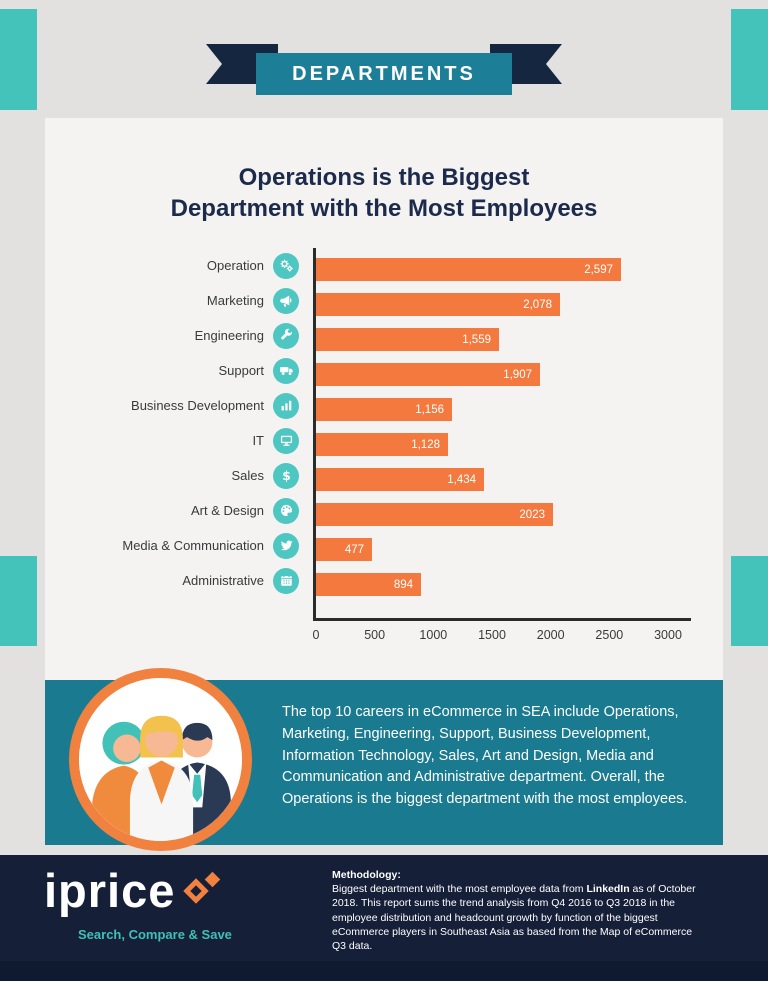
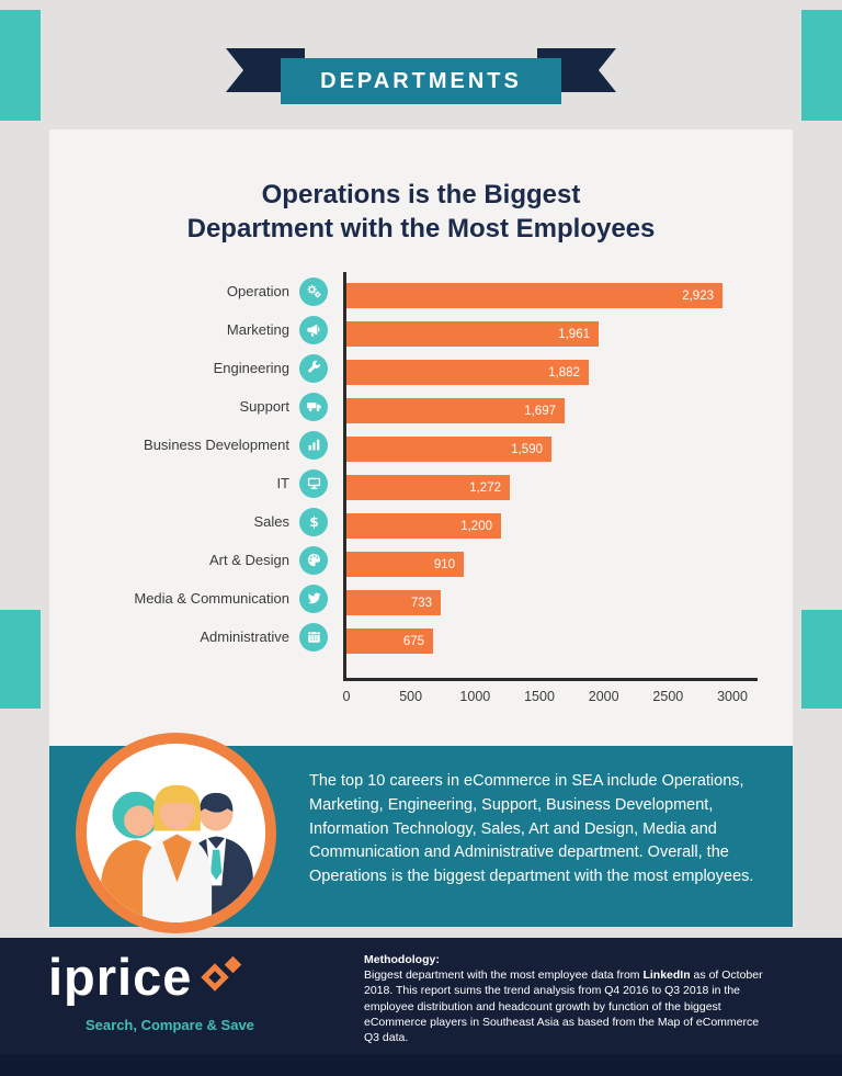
Operation: 2,597 -> 2,923
Marketing: 2,078 -> 1,961
Engineering: 1,559 -> 1,882
Support: 1,907 -> 1,697
Business Development: 1,156 -> 1,590
IT: 1,128 -> 1,272
Sales: 1,434 -> 1,200
Art & Design: 2023 -> 910
Media & Communication: 477 -> 733
Administrative: 894 -> 675
